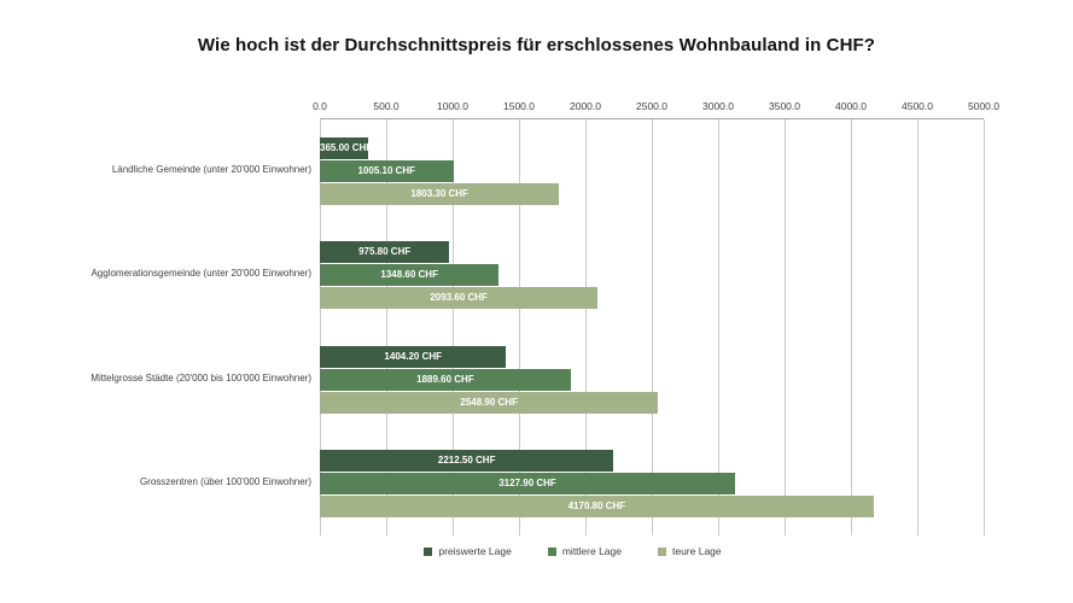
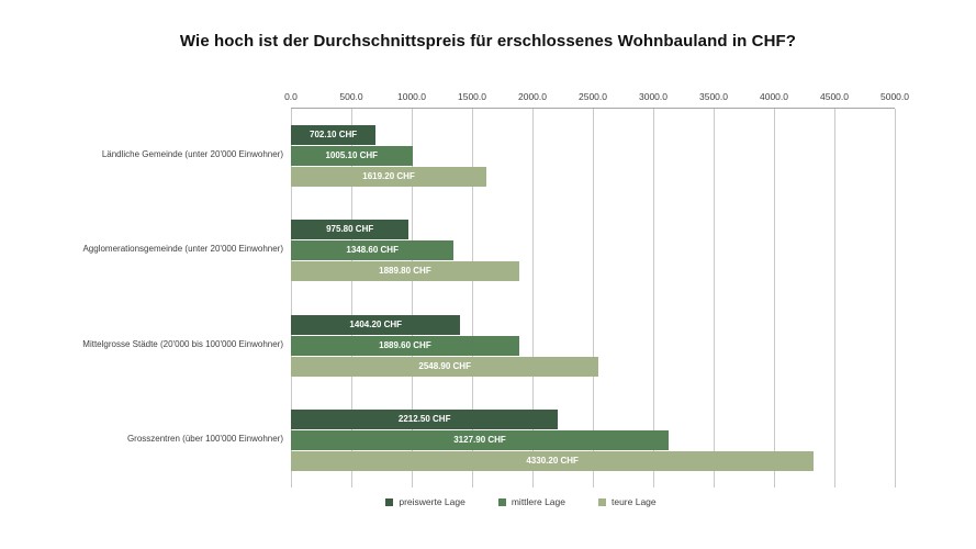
preiswerte Lage/Ländliche Gemeinde (unter 20'000 Einwohner): 365.00 -> 702.10
teure Lage/Ländliche Gemeinde (unter 20'000 Einwohner): 1803.30 -> 1619.20
teure Lage/Agglomerationsgemeinde (unter 20'000 Einwohner): 2093.60 -> 1889.80
teure Lage/Grosszentren (über 100'000 Einwohner): 4170.80 -> 4330.20
